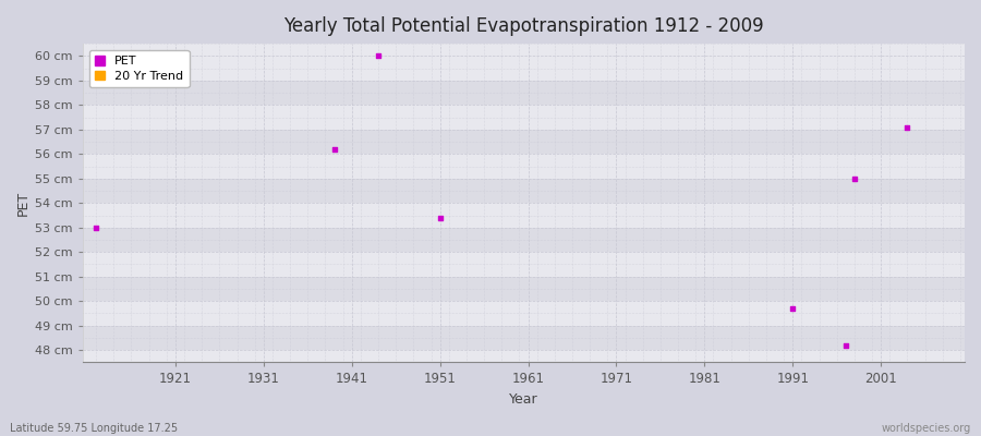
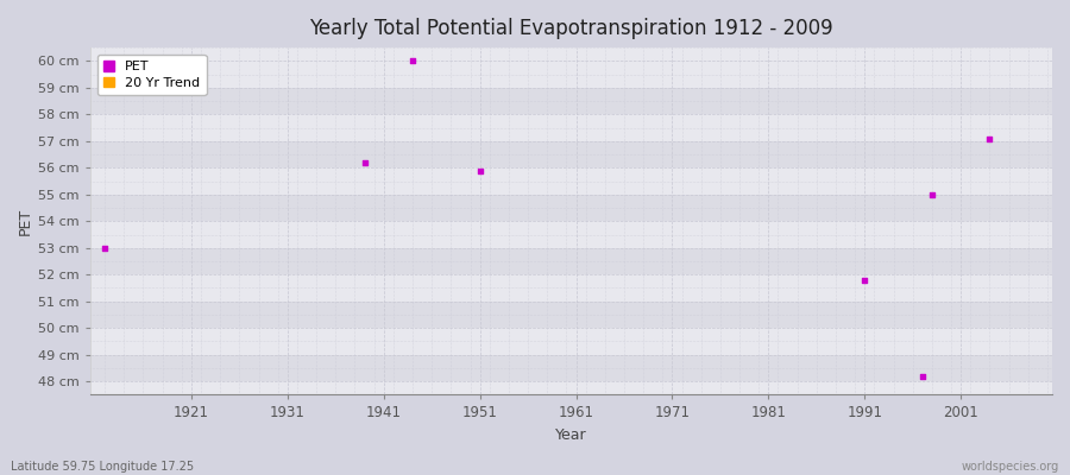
1951: 53.4 cm -> 55.9 cm
1991: 49.7 cm -> 51.8 cm
